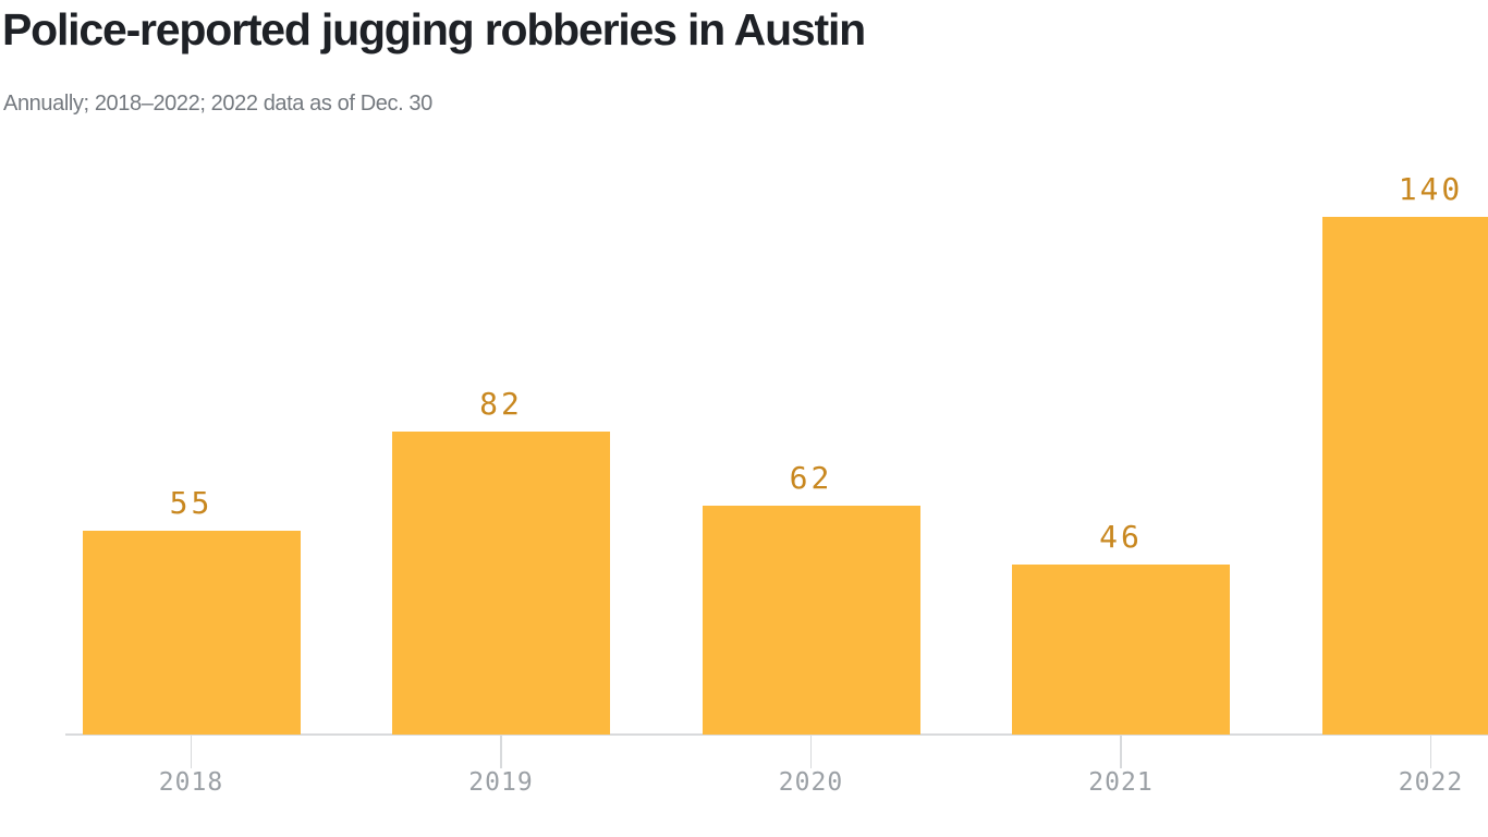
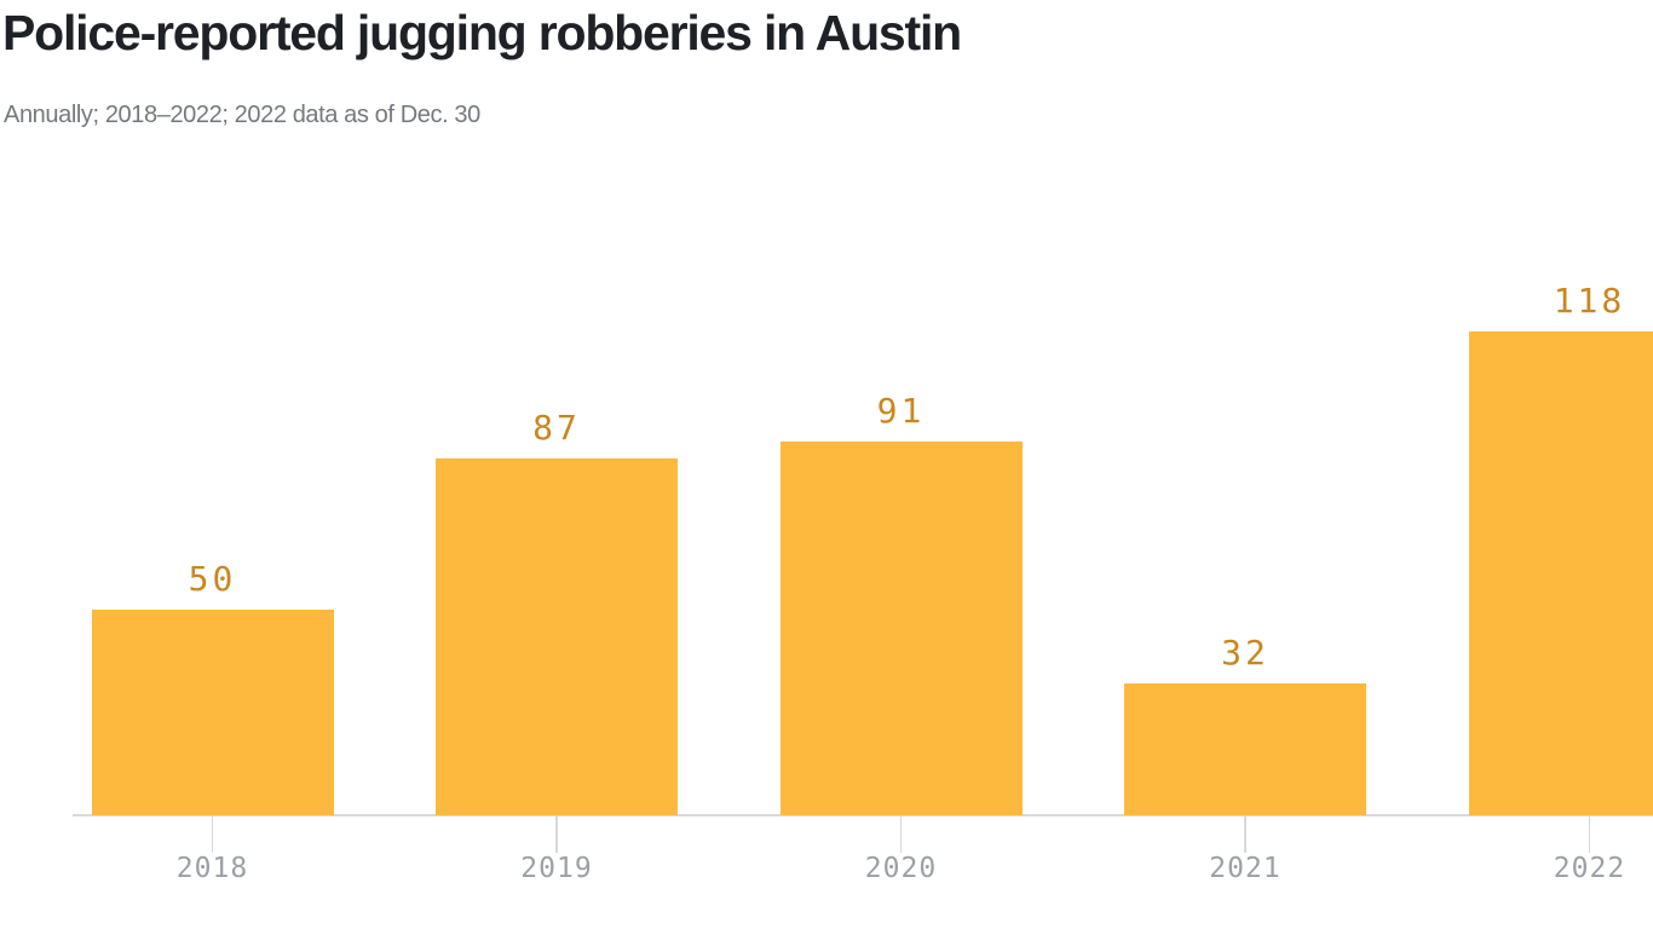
2018: 55 -> 50
2019: 82 -> 87
2020: 62 -> 91
2021: 46 -> 32
2022: 140 -> 118
